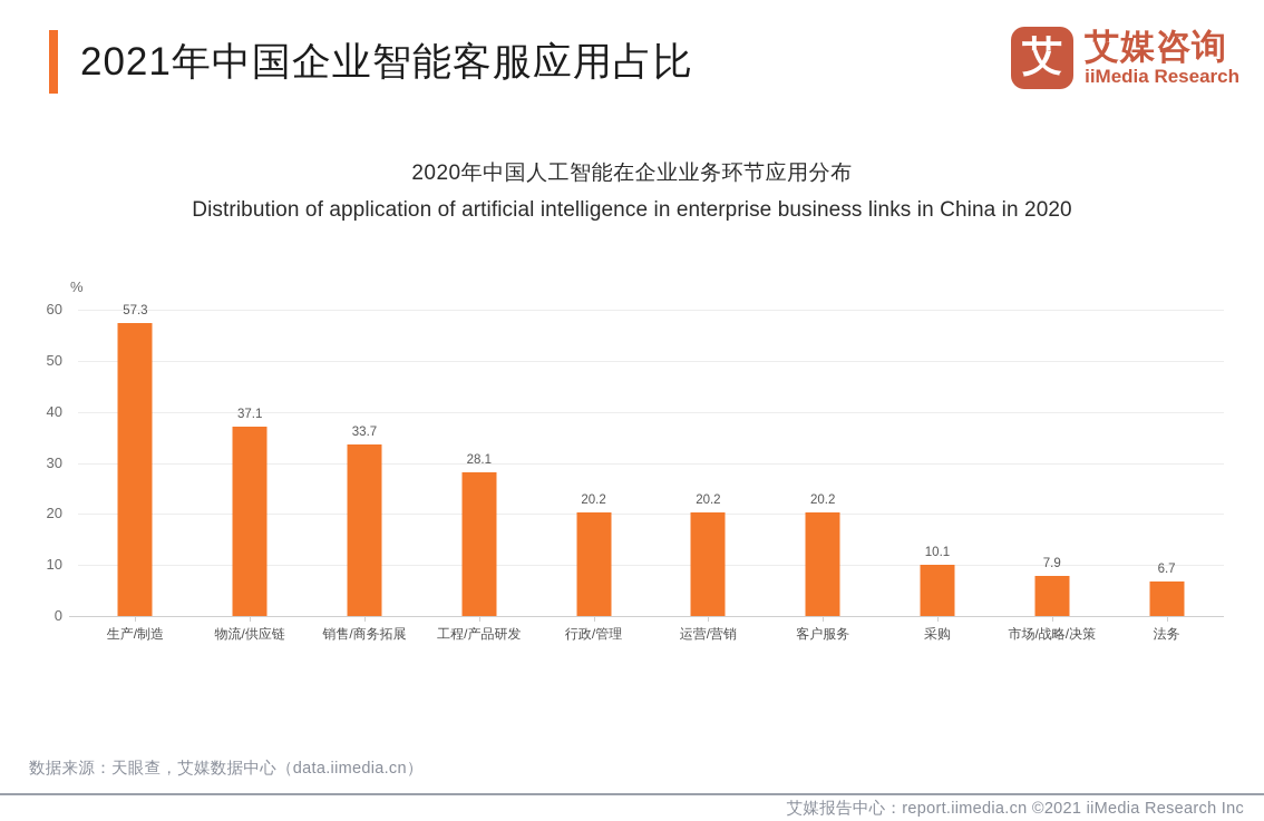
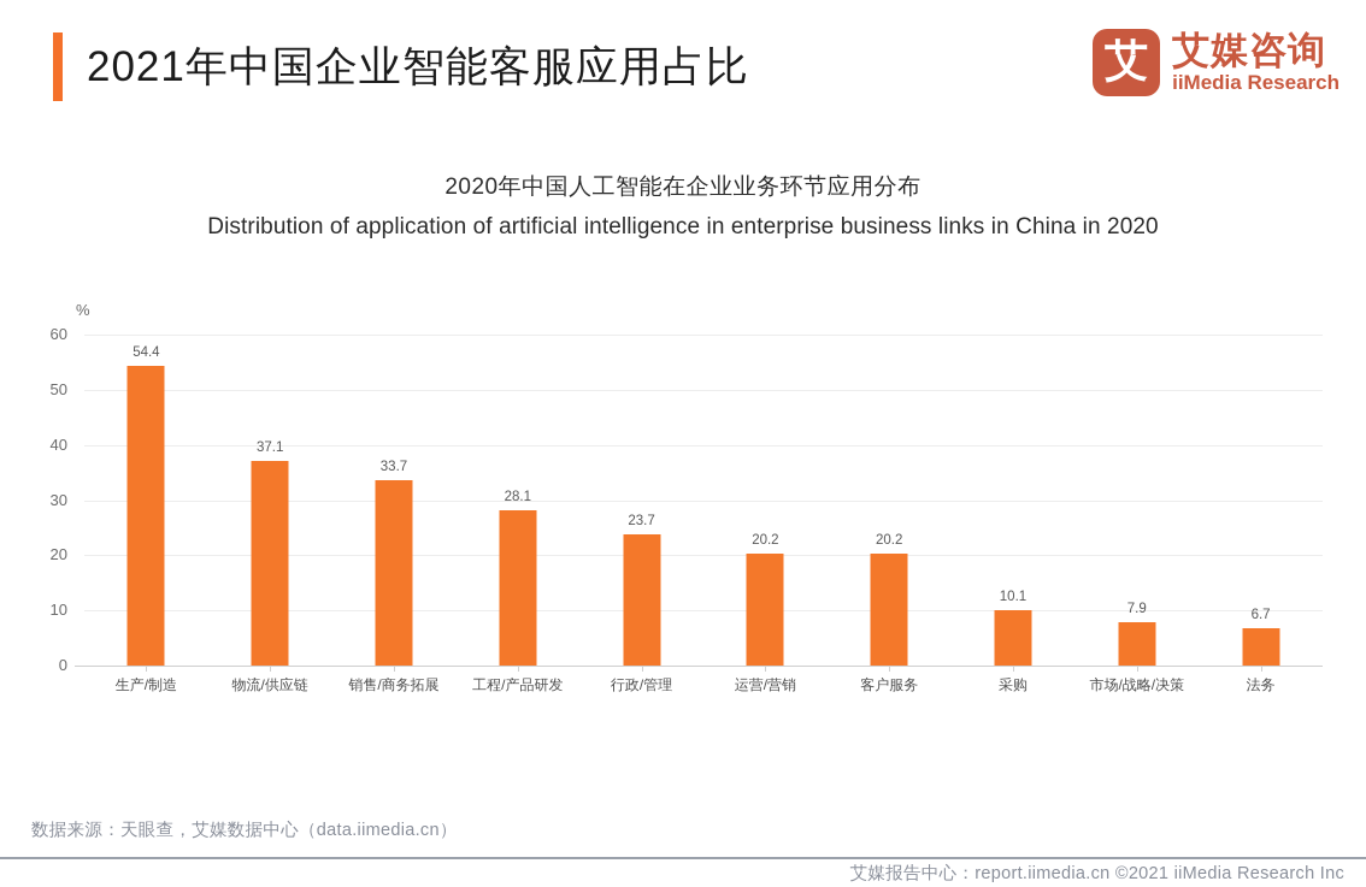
生产/制造: 57.3 -> 54.4
行政/管理: 20.2 -> 23.7
